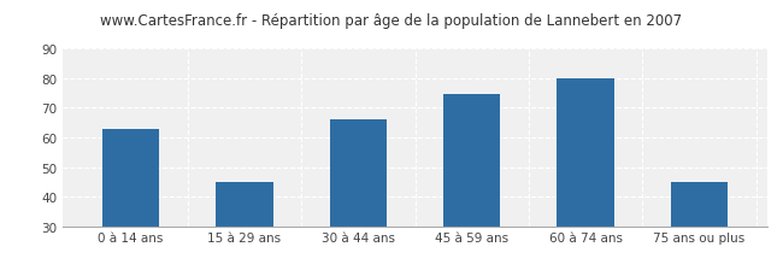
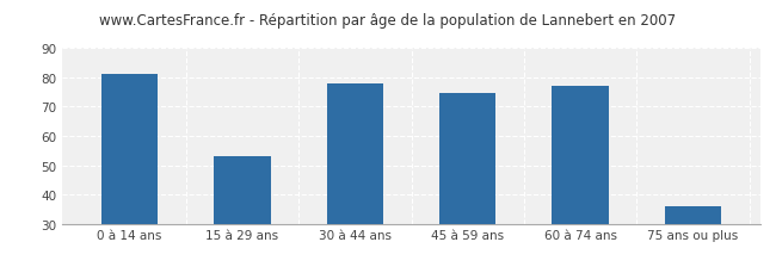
0 à 14 ans: 63.0 -> 81.0
15 à 29 ans: 45.0 -> 53.0
30 à 44 ans: 66.0 -> 78.0
60 à 74 ans: 80.0 -> 77.0
75 ans ou plus: 45.0 -> 36.0
